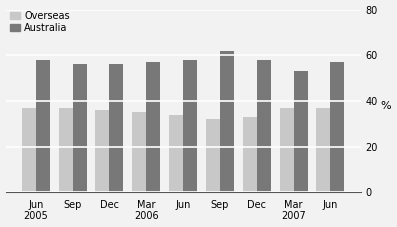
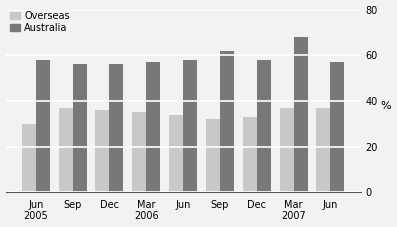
Overseas/Jun 2005: 37 -> 30
Australia/Mar 2007: 53 -> 68
